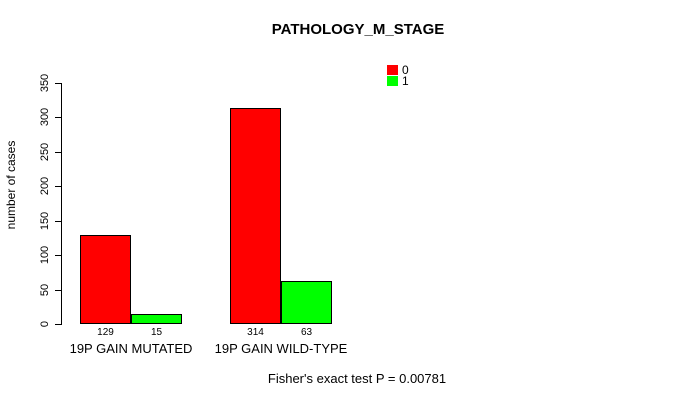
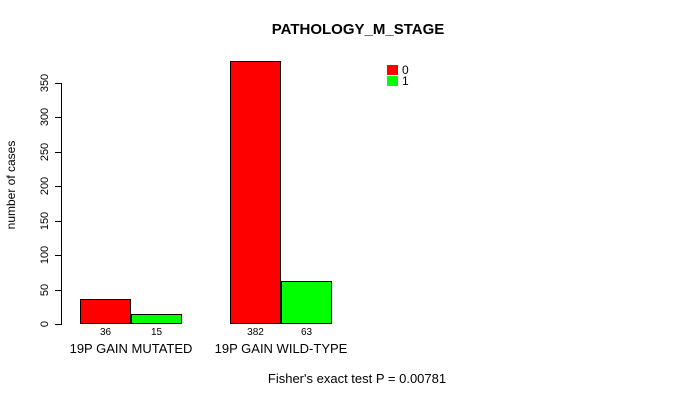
0/19P GAIN MUTATED: 129 -> 36
0/19P GAIN WILD-TYPE: 314 -> 382
